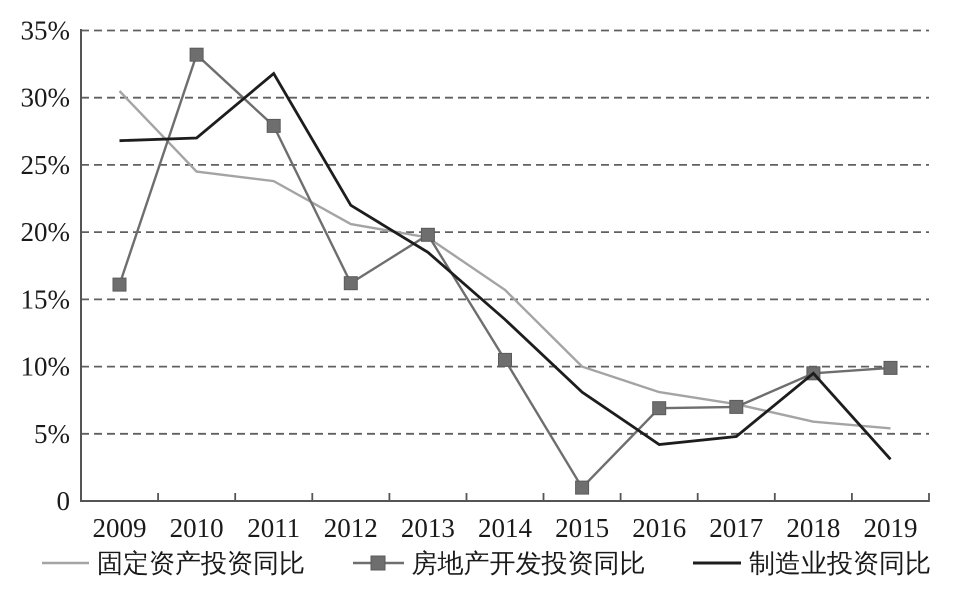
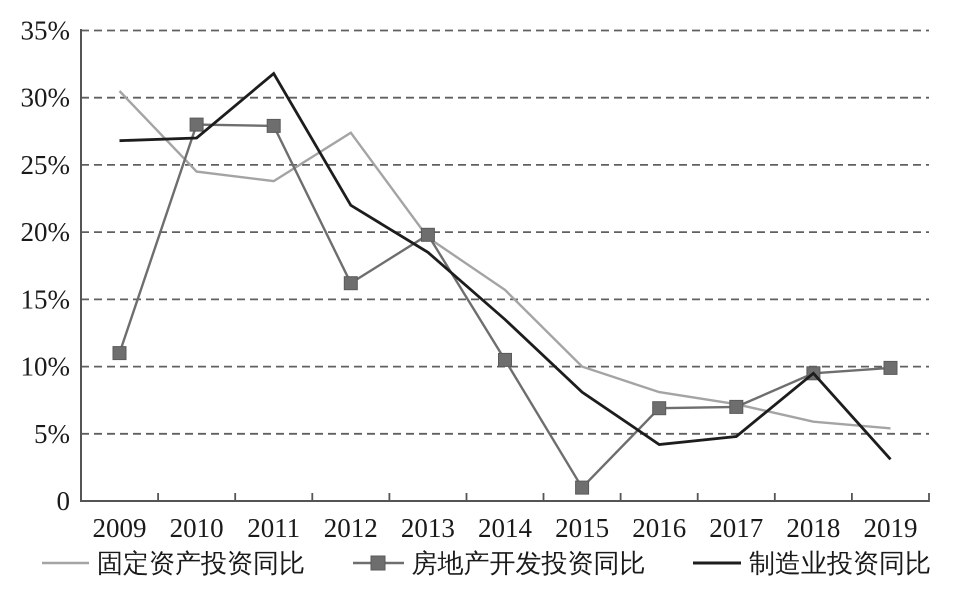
房地产开发投资同比/2009: 16.1% -> 11.0%
房地产开发投资同比/2010: 33.2% -> 28.0%
固定资产投资同比/2012: 20.6% -> 27.4%
